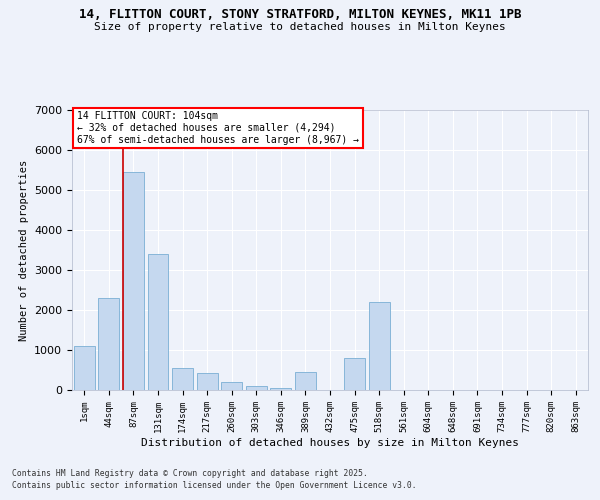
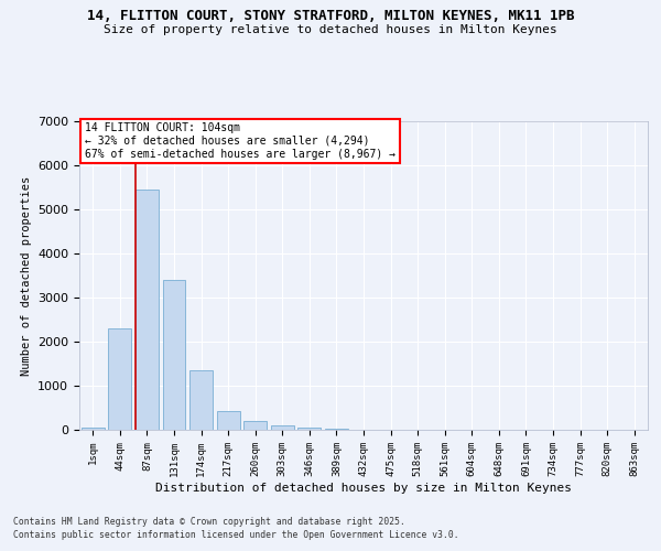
1sqm: 1100 -> 60
174sqm: 550 -> 1350
389sqm: 450 -> 20
475sqm: 800 -> 0
518sqm: 2200 -> 0
